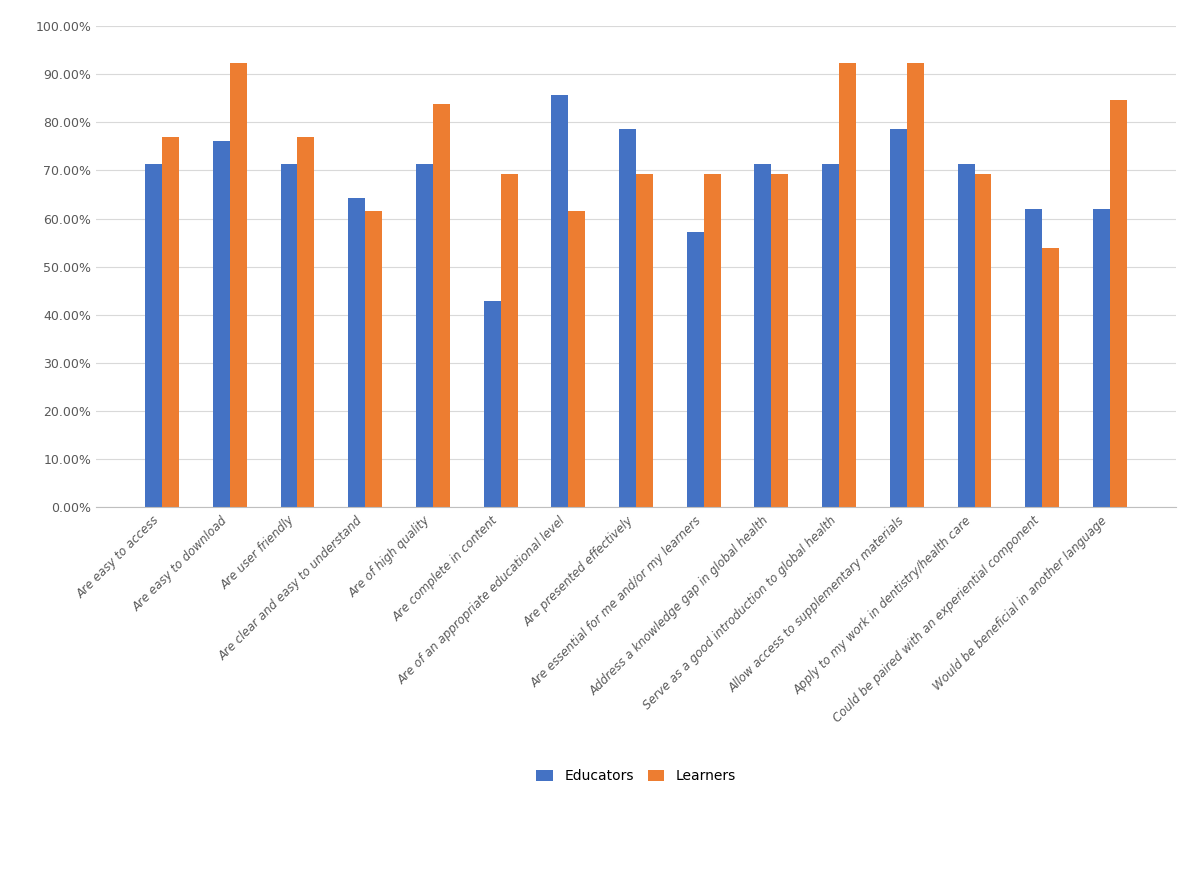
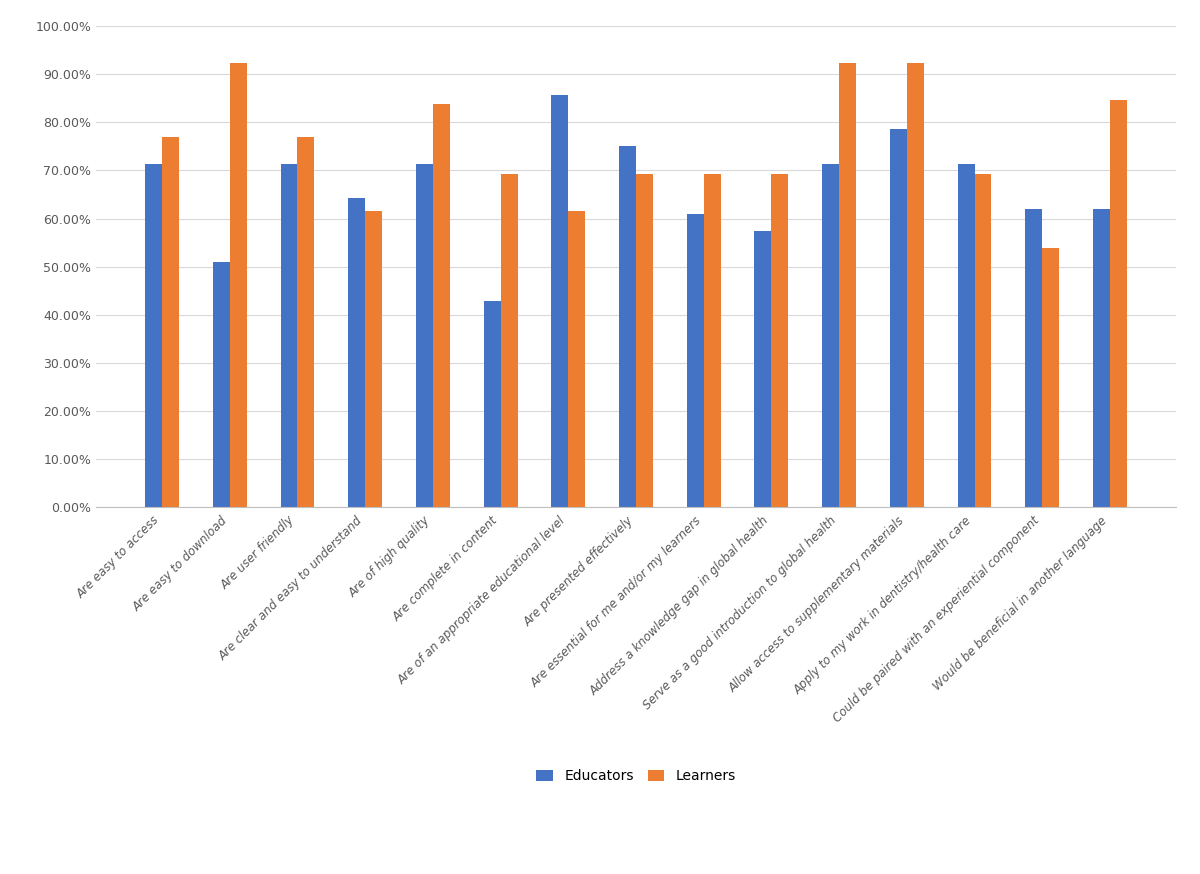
Educators/Are easy to download: 76.2% -> 51.0%
Educators/Are presented effectively: 78.6% -> 75.0%
Educators/Are essential for me and/or my learners: 57.1% -> 61.0%
Educators/Address a knowledge gap in global health: 71.4% -> 57.5%
